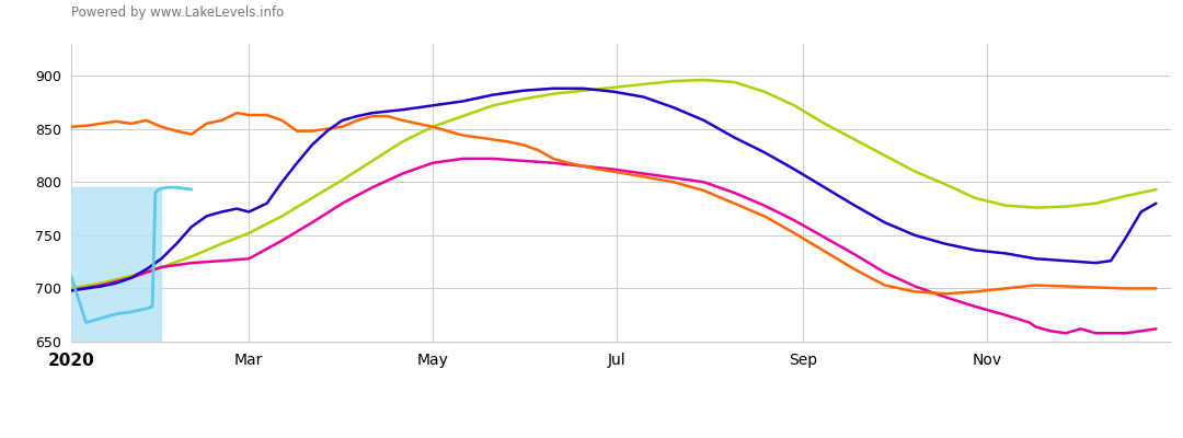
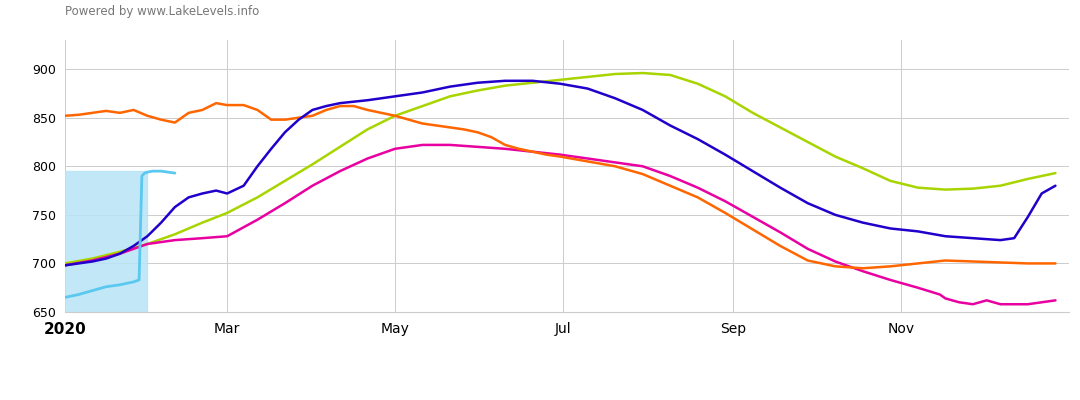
2020/2020: 712 -> 665
